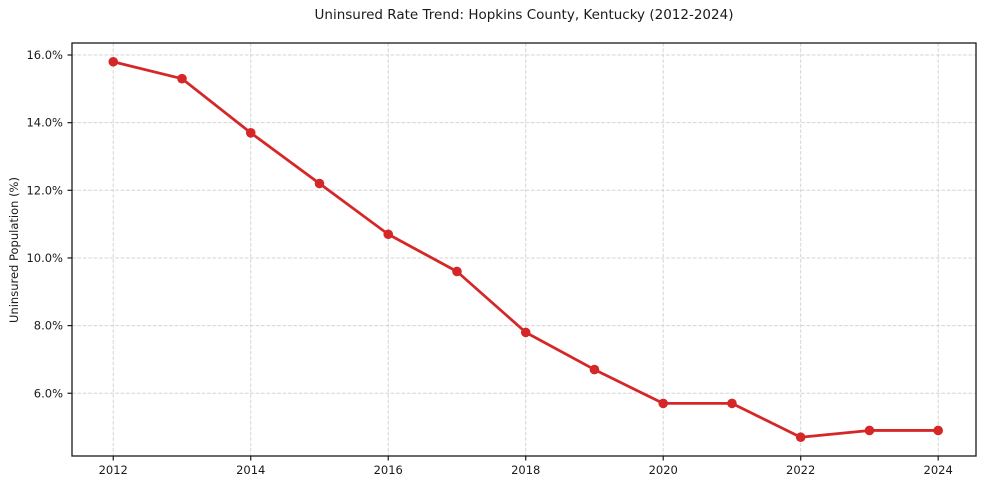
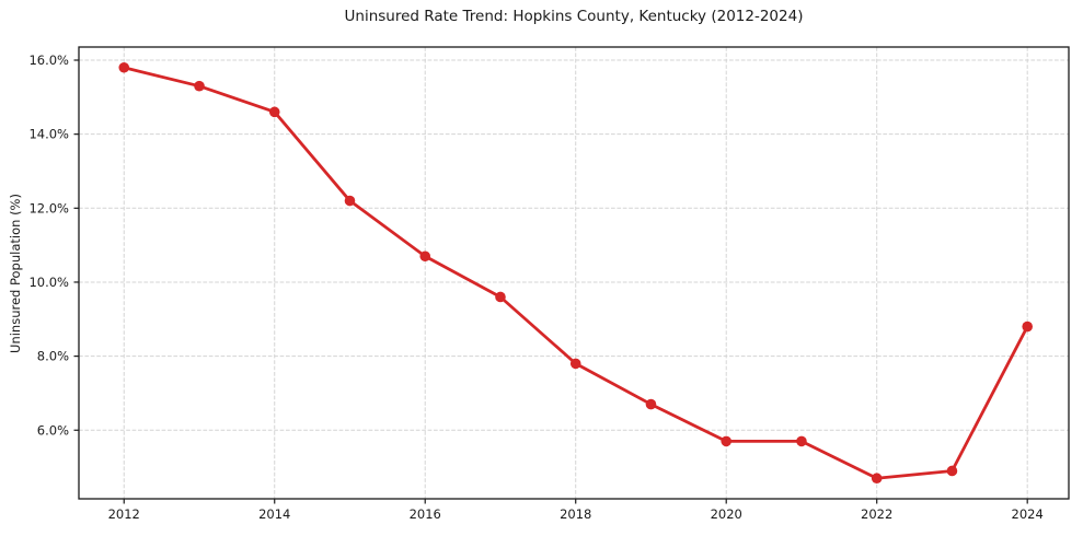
2014: 13.7% -> 14.6%
2024: 4.9% -> 8.8%
